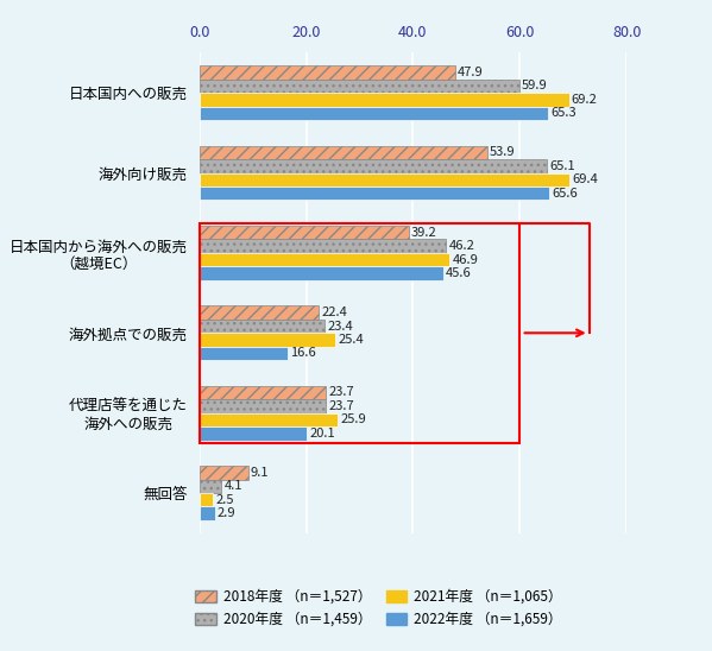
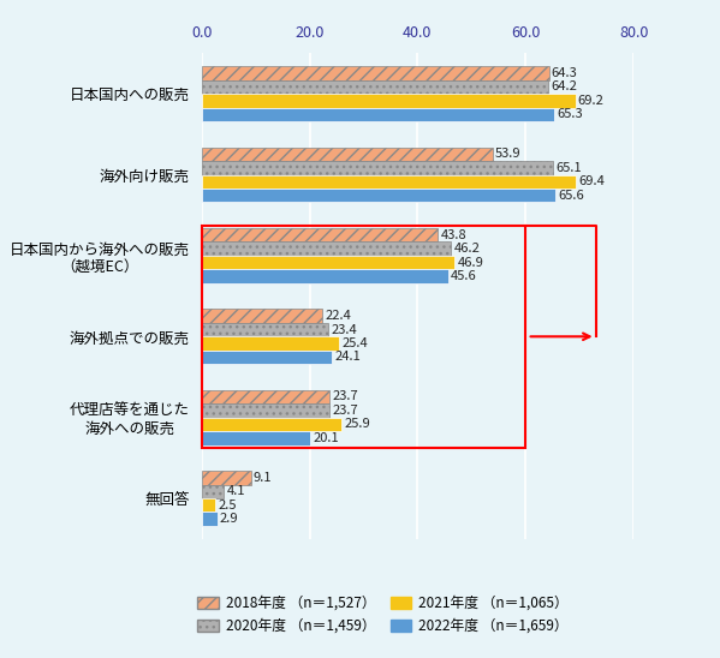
2018年度 （n＝1,527）/日本国内への販売: 47.9 -> 64.3
2020年度 （n＝1,459）/日本国内への販売: 59.9 -> 64.2
2018年度 （n＝1,527）/日本国内から海外への販売 （越境EC）: 39.2 -> 43.8
2022年度 （n＝1,659）/海外拠点での販売: 16.6 -> 24.1
